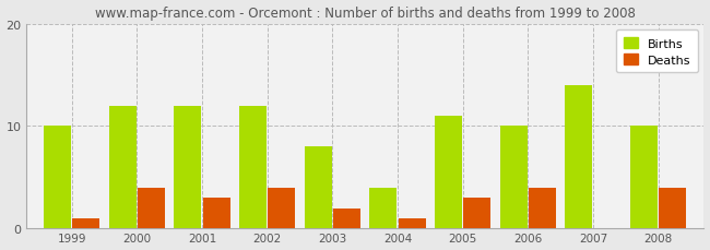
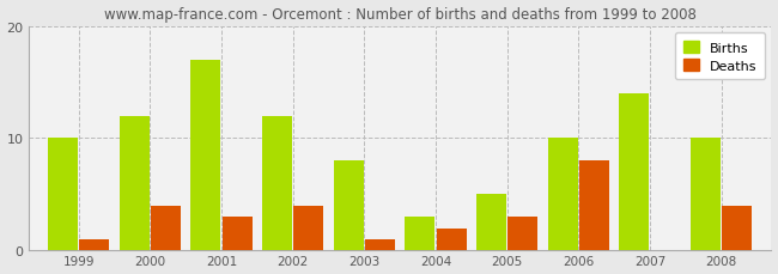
Births/2001: 12 -> 17
Deaths/2003: 2 -> 1
Births/2004: 4 -> 3
Deaths/2004: 1 -> 2
Births/2005: 11 -> 5
Deaths/2006: 4 -> 8
